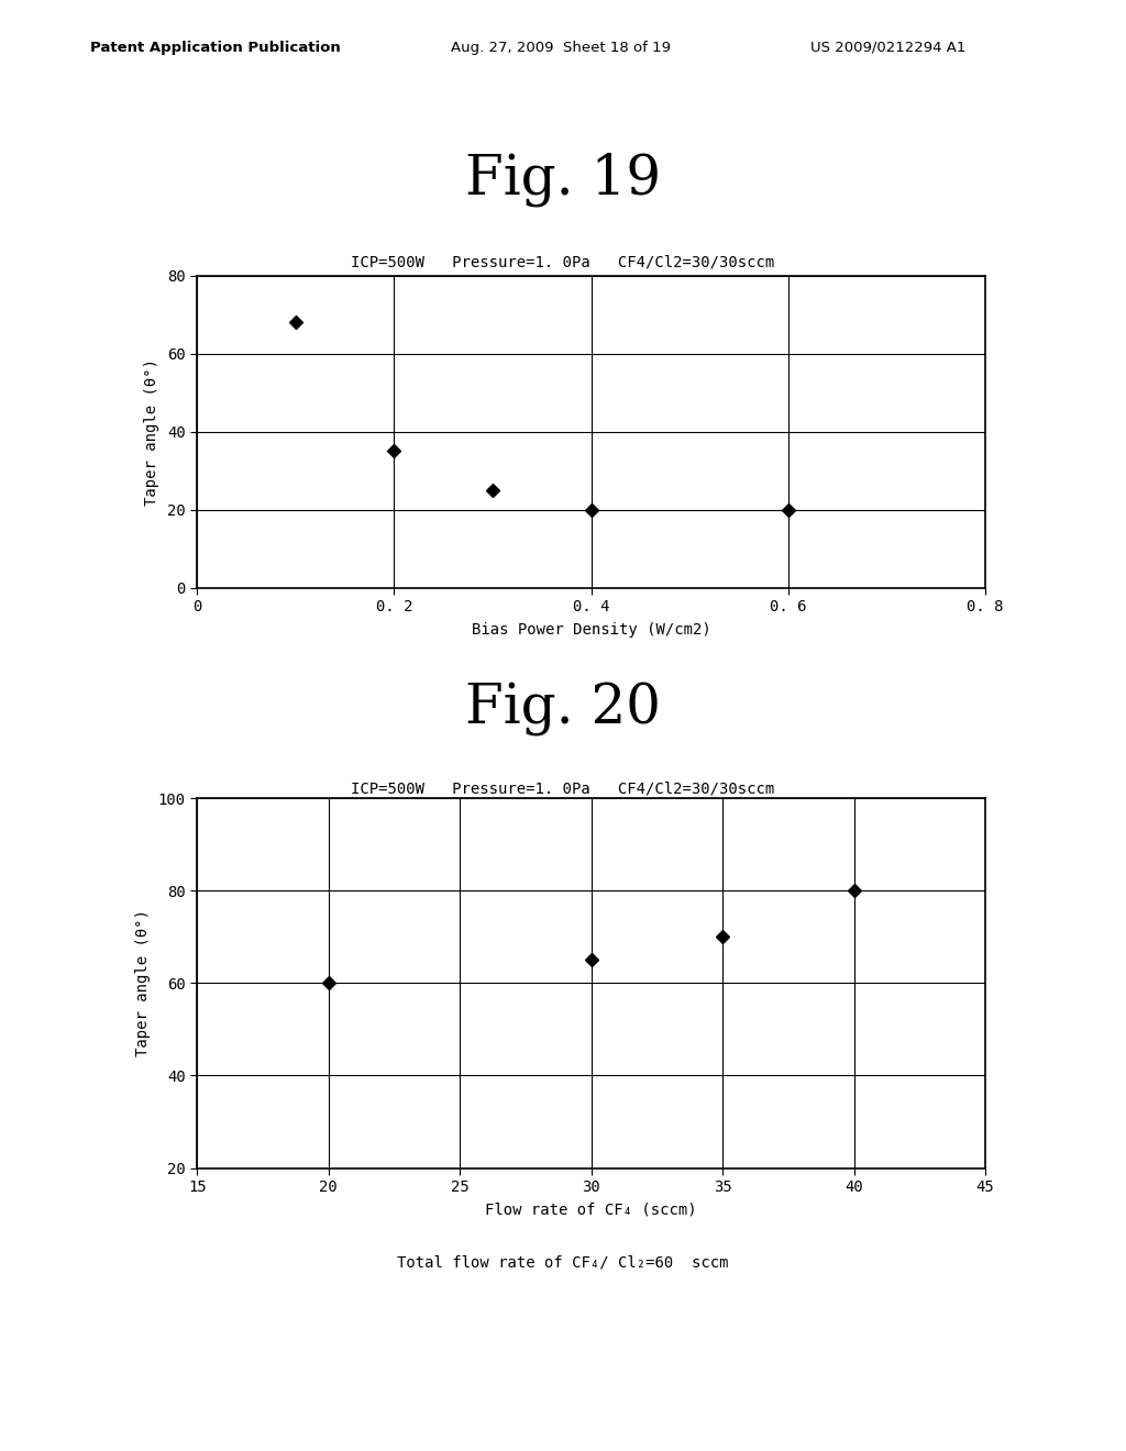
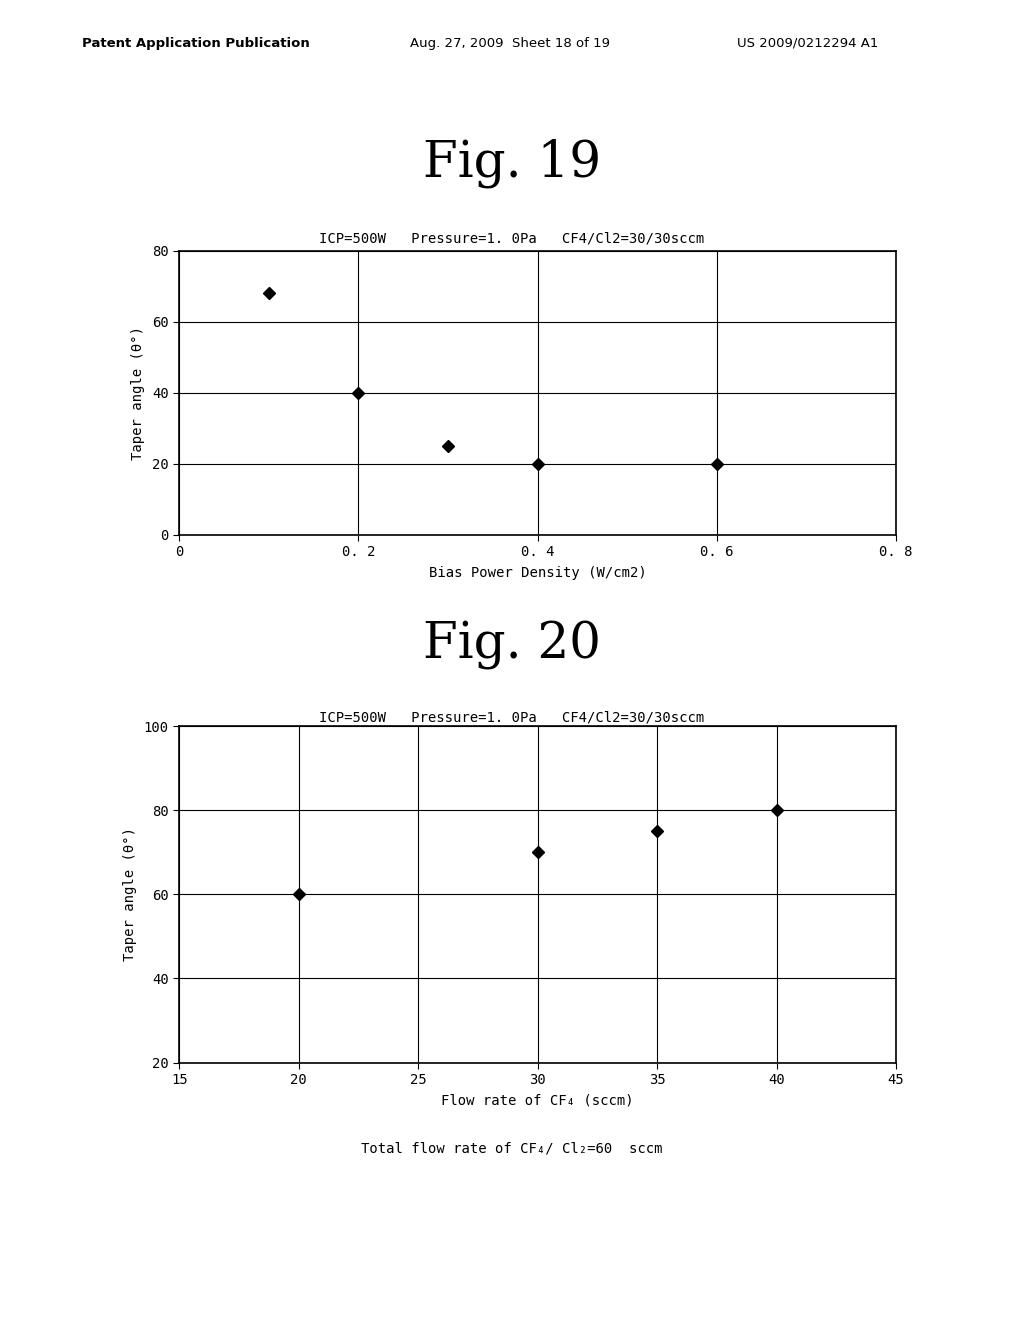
0. 2: 35 -> 40
30: 65 -> 70
35: 70 -> 75
